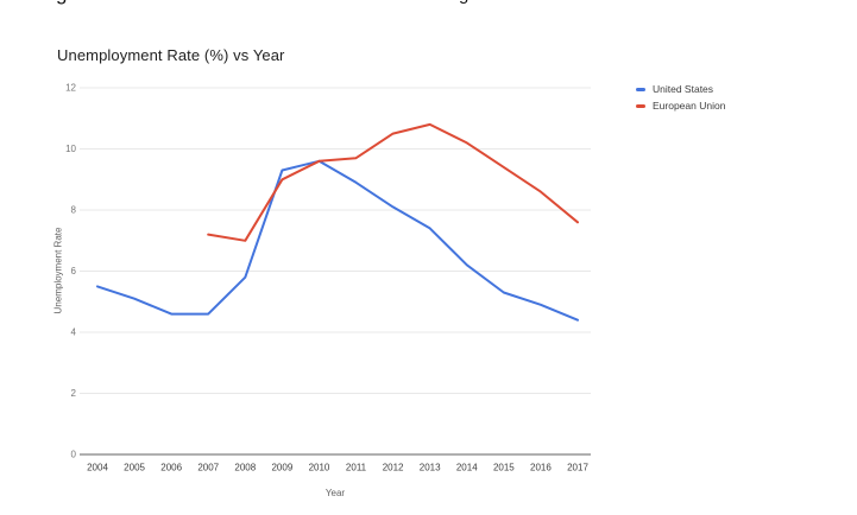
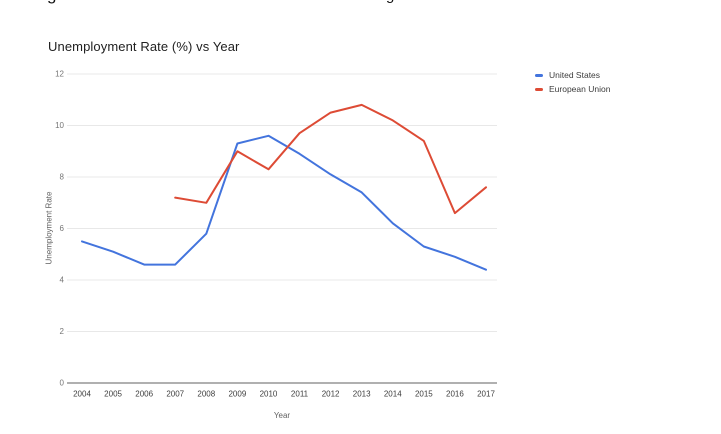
European Union/2010: 9.6 -> 8.3
European Union/2016: 8.6 -> 6.6
